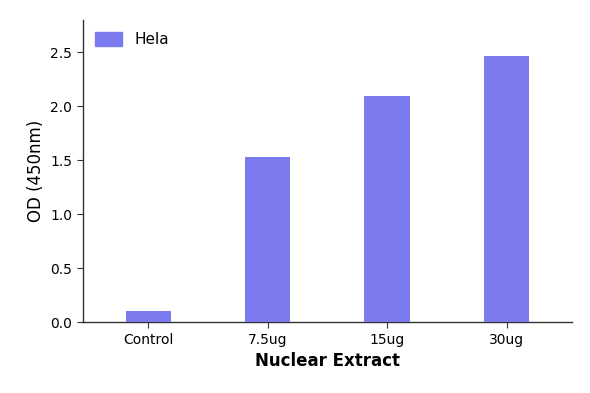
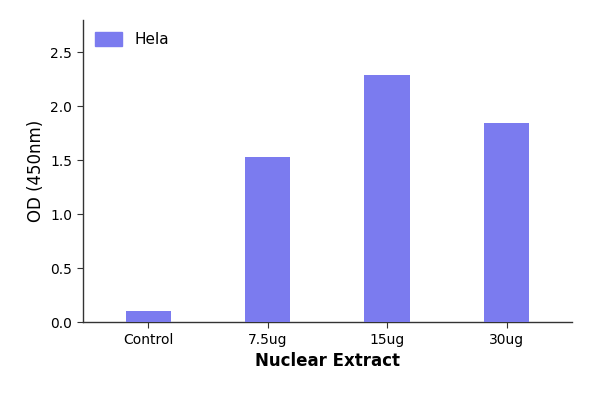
15ug: 2.09 -> 2.29
30ug: 2.46 -> 1.84
